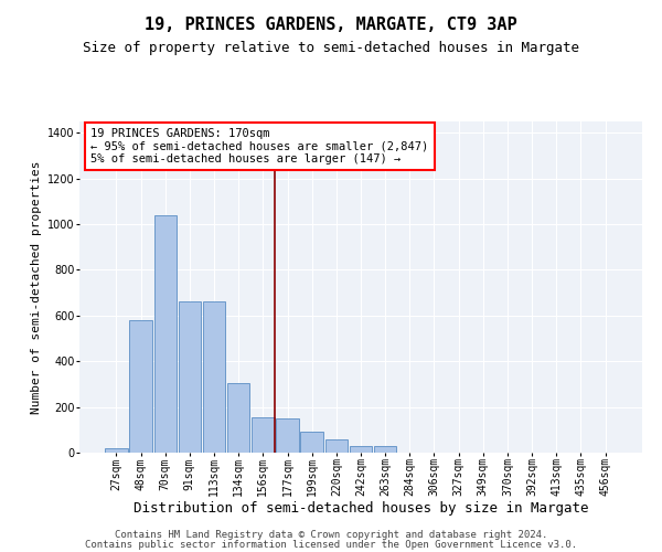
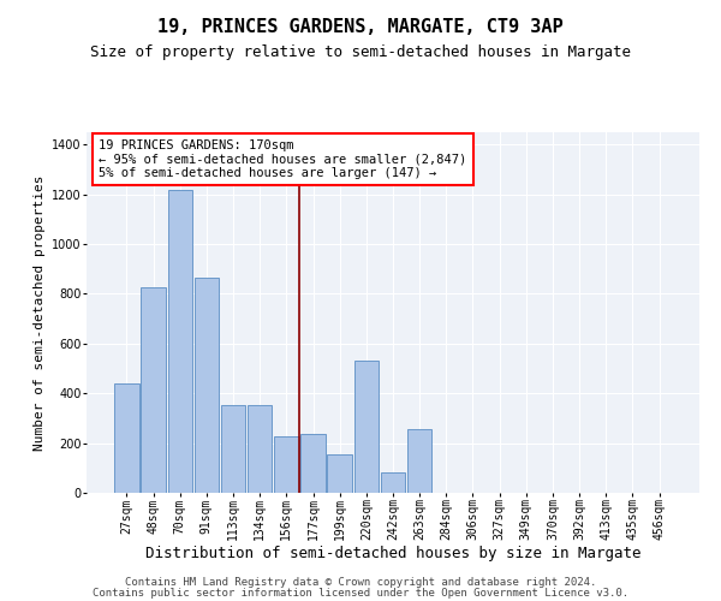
27sqm: 20 -> 440
48sqm: 580 -> 825
70sqm: 1040 -> 1220
91sqm: 660 -> 865
113sqm: 660 -> 355
134sqm: 305 -> 355
156sqm: 155 -> 225
177sqm: 150 -> 235
199sqm: 90 -> 155
220sqm: 60 -> 530
242sqm: 30 -> 80
263sqm: 30 -> 255
